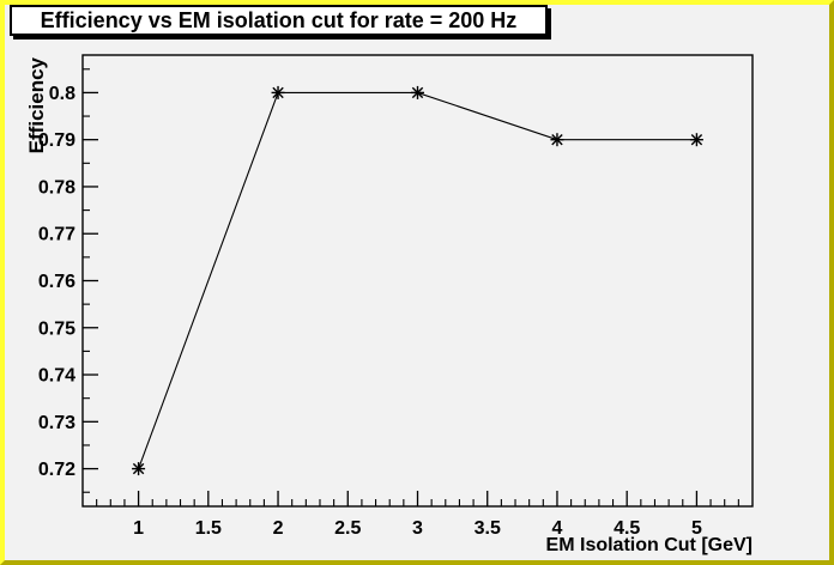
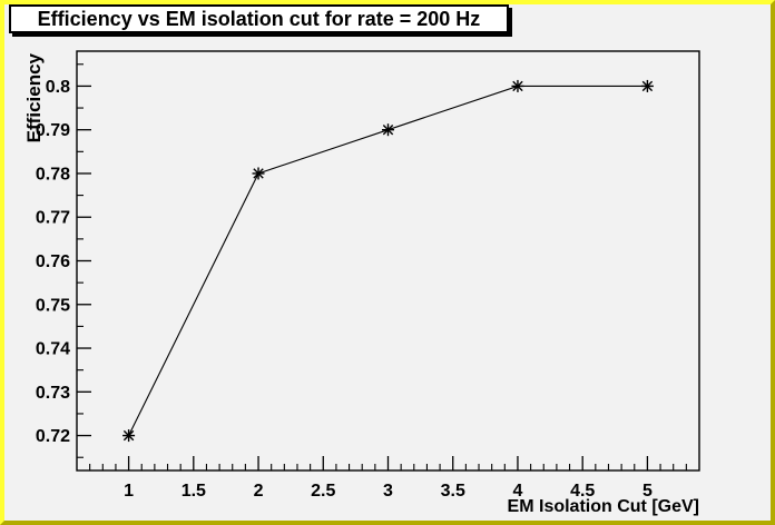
2: 0.80 -> 0.78
3: 0.80 -> 0.79
4: 0.79 -> 0.80
5: 0.79 -> 0.80
